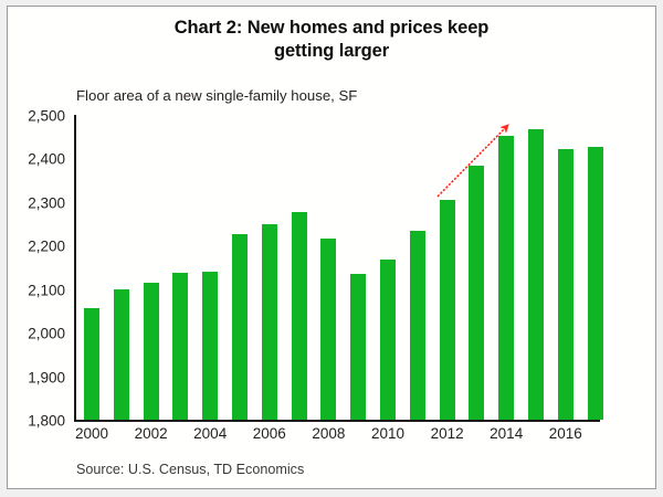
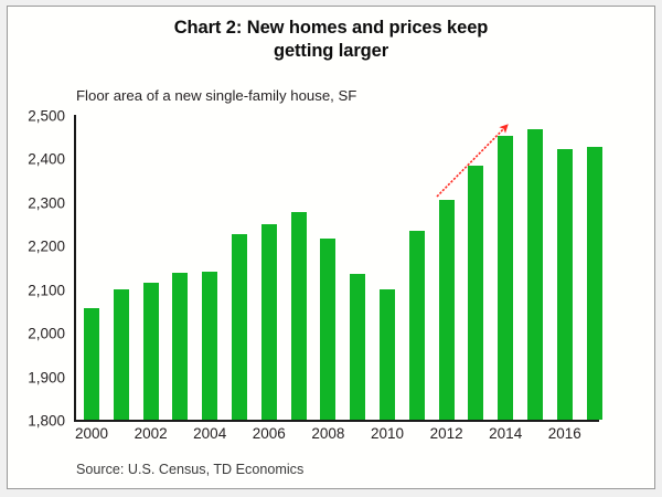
2010: 2170 -> 2100
